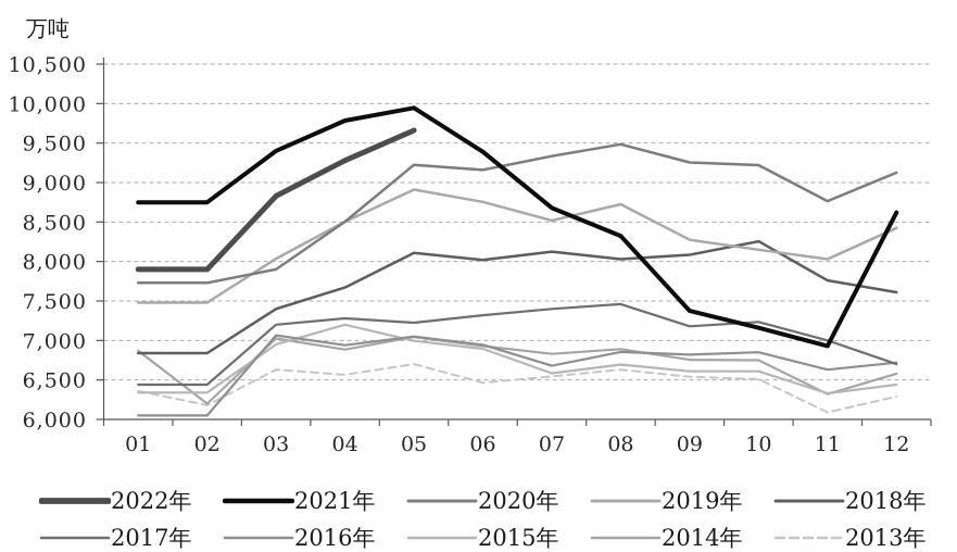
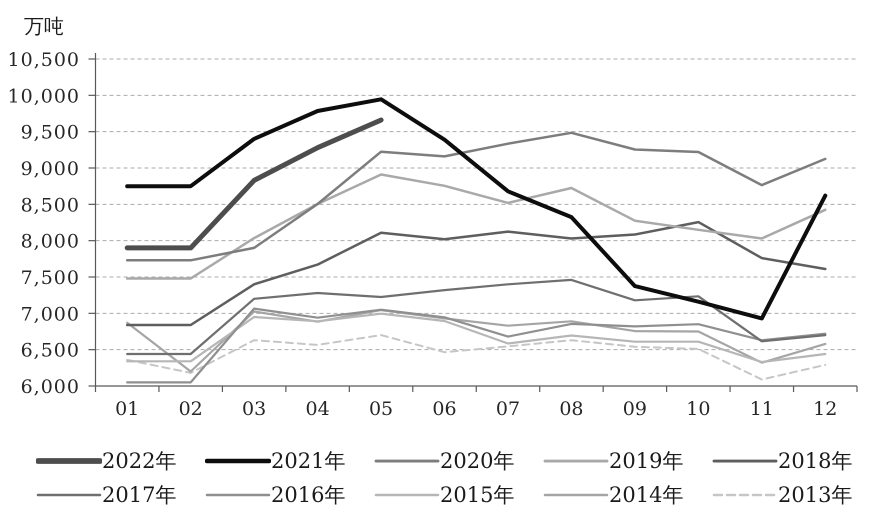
2015年/04: 7200 -> 6900
2017年/11: 7000 -> 6600
